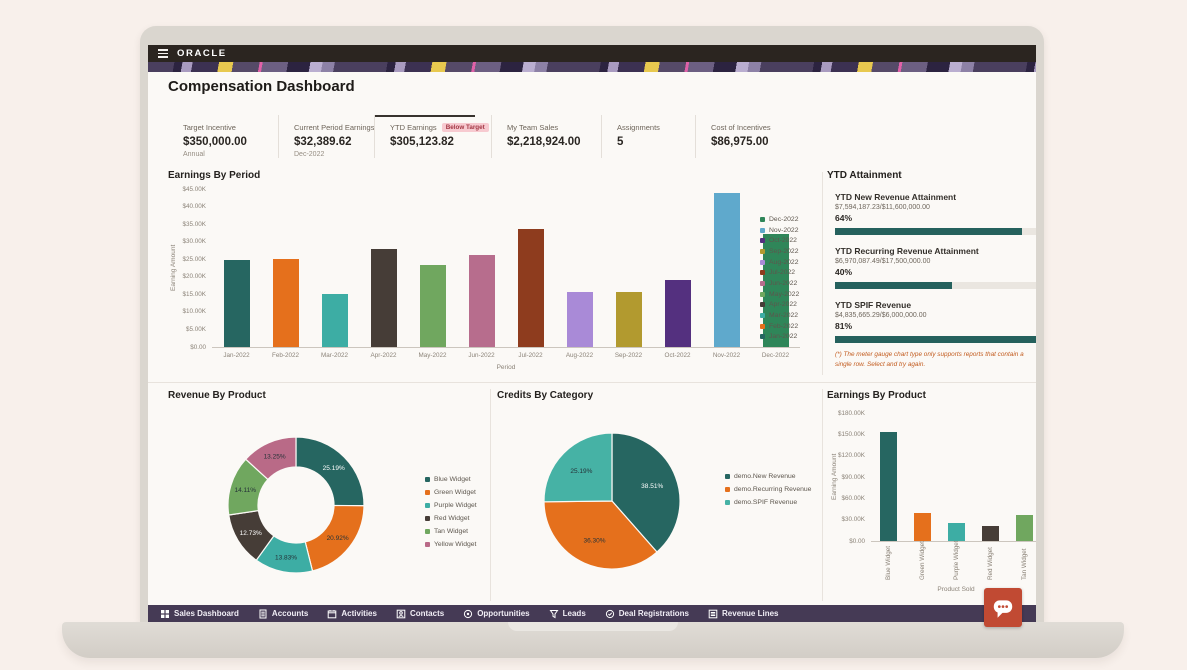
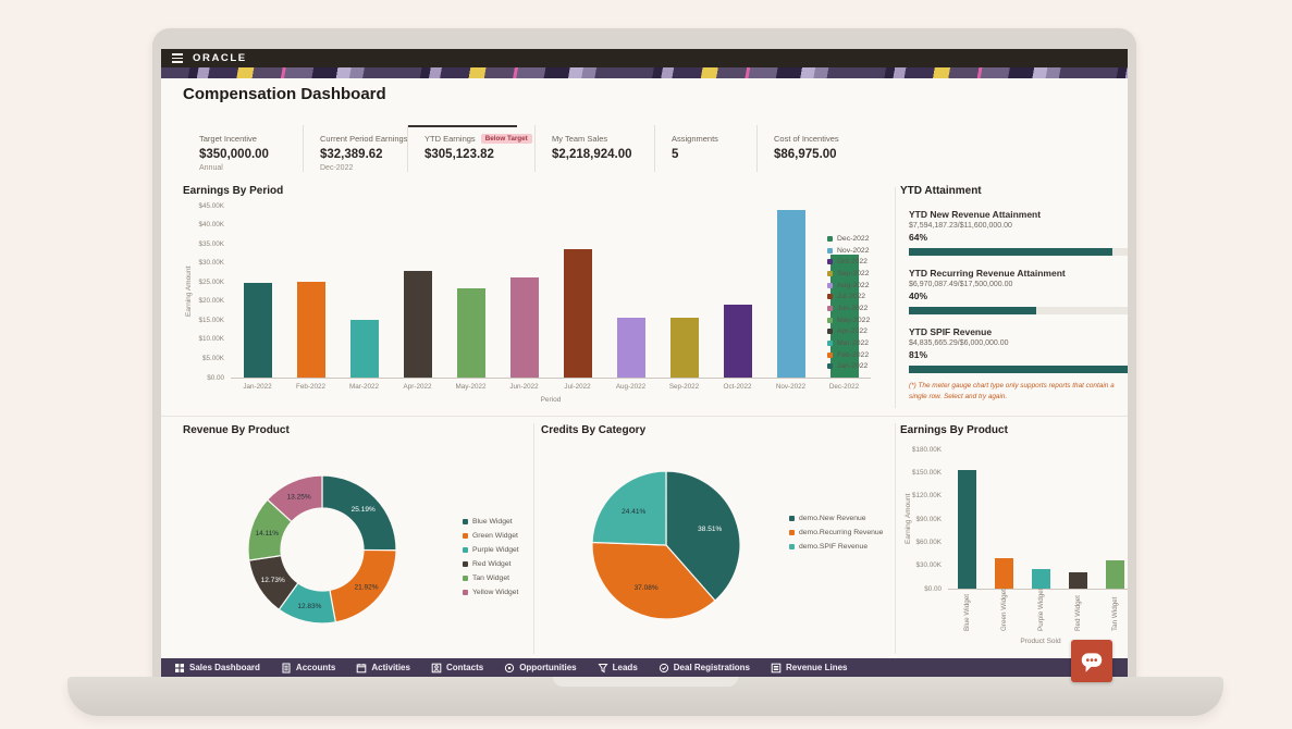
Revenue By Product/Green Widget: 20.92% -> 21.92%
Revenue By Product/Purple Widget: 13.83% -> 12.83%
Credits By Category/demo.Recurring Revenue: 36.30% -> 37.08%
Credits By Category/demo.SPIF Revenue: 25.19% -> 24.41%
